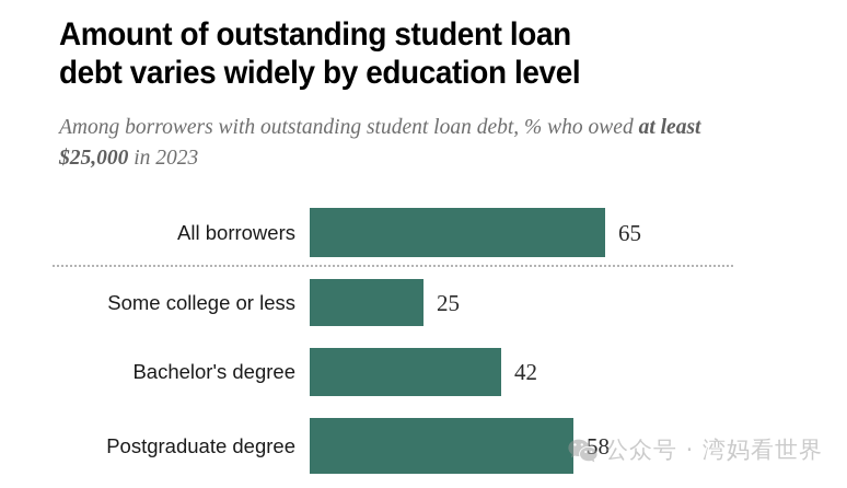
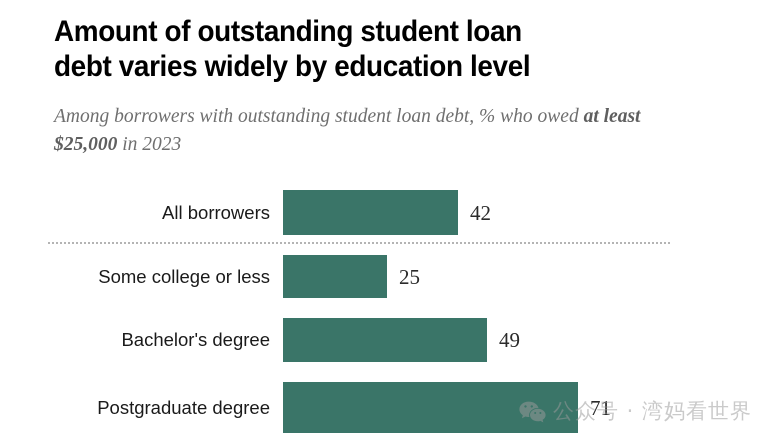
All borrowers: 65 -> 42
Bachelor's degree: 42 -> 49
Postgraduate degree: 58 -> 71
